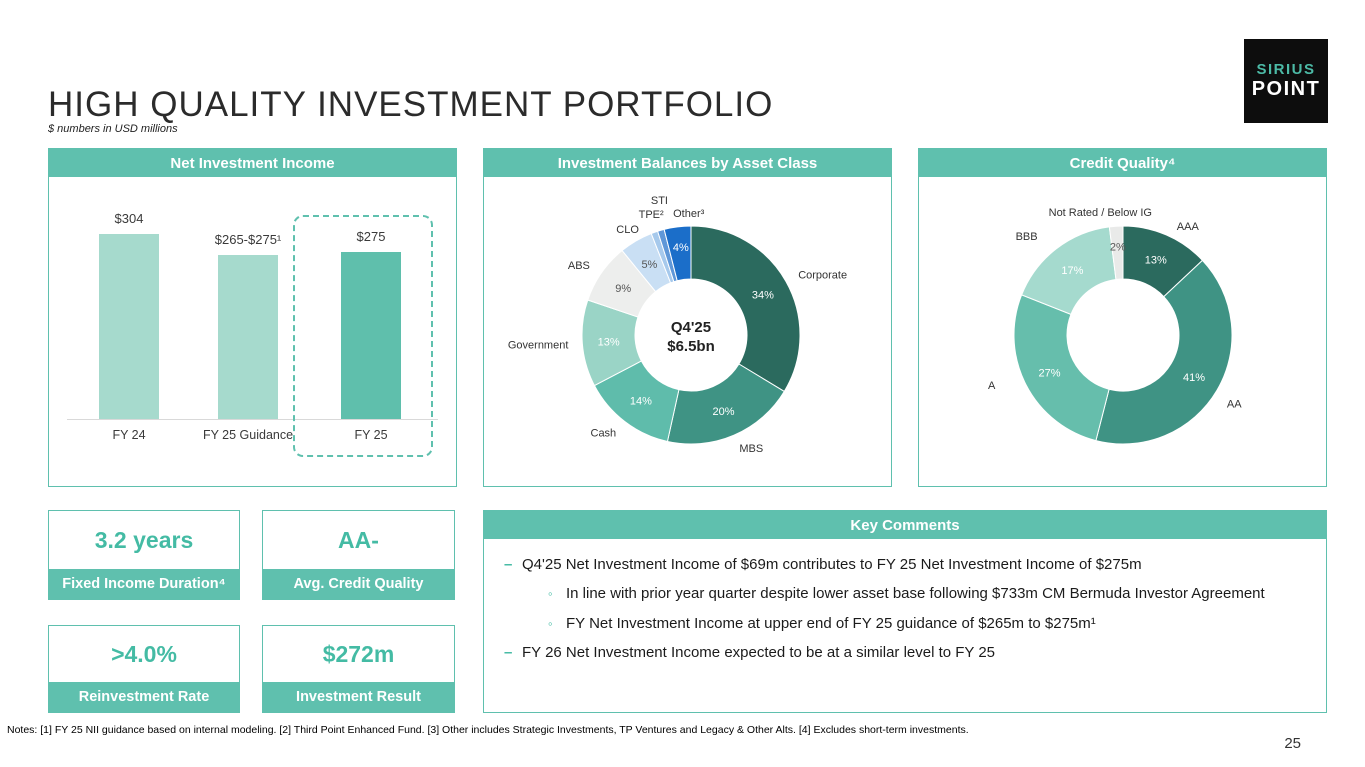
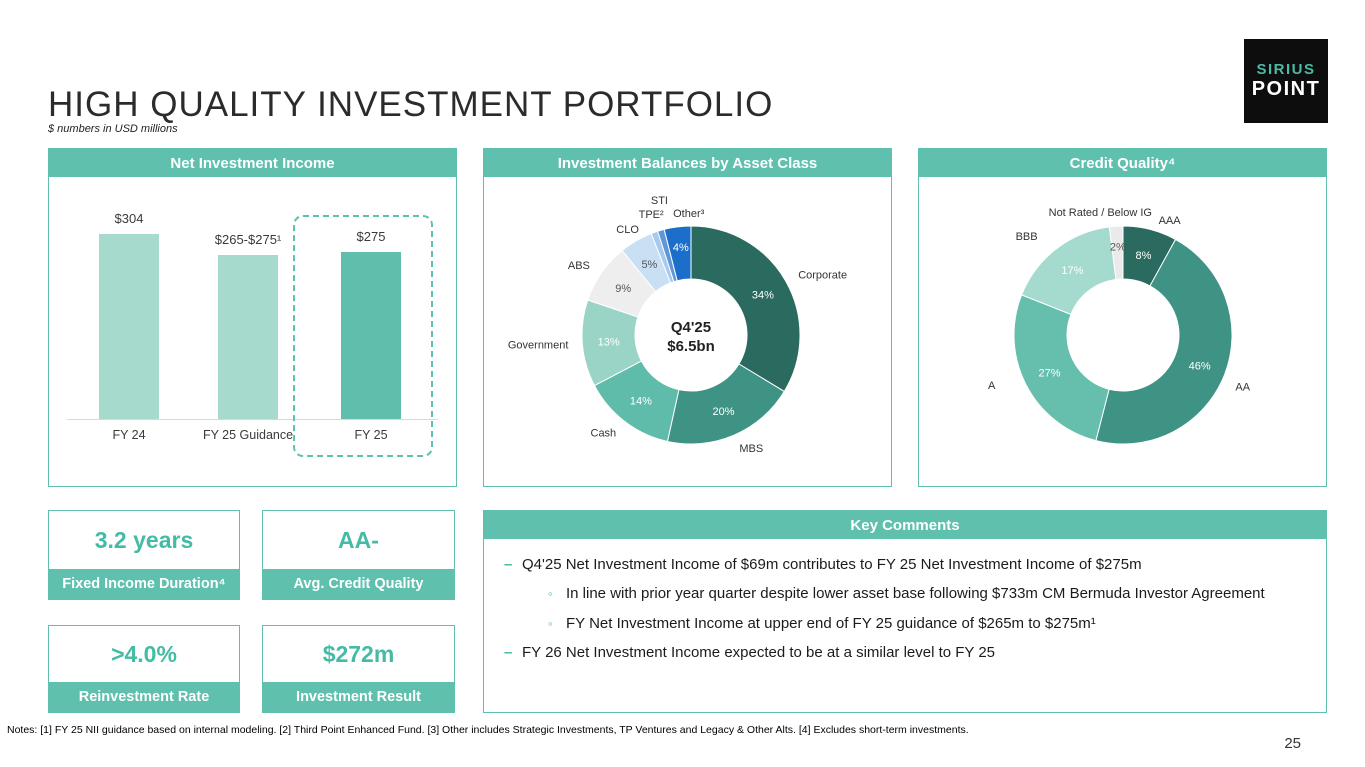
Credit Quality⁴/AAA: 13% -> 8%
Credit Quality⁴/AA: 41% -> 46%
